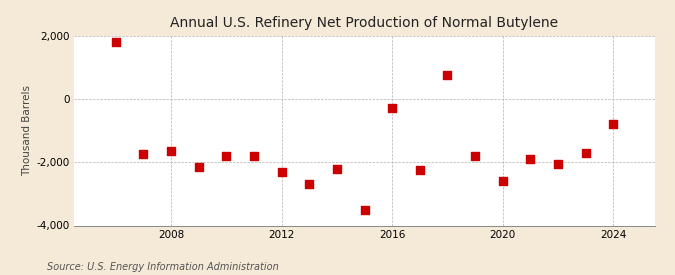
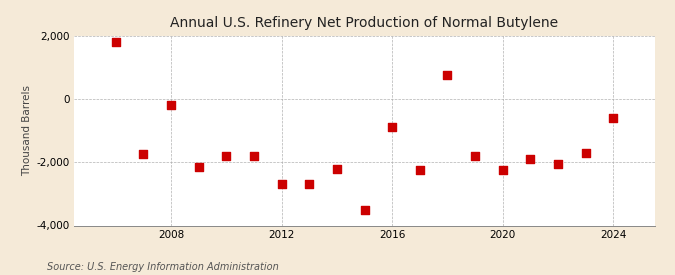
2008: -1,650 -> -200
2012: -2,300 -> -2,700
2016: -300 -> -900
2020: -2,600 -> -2,250
2024: -800 -> -600
